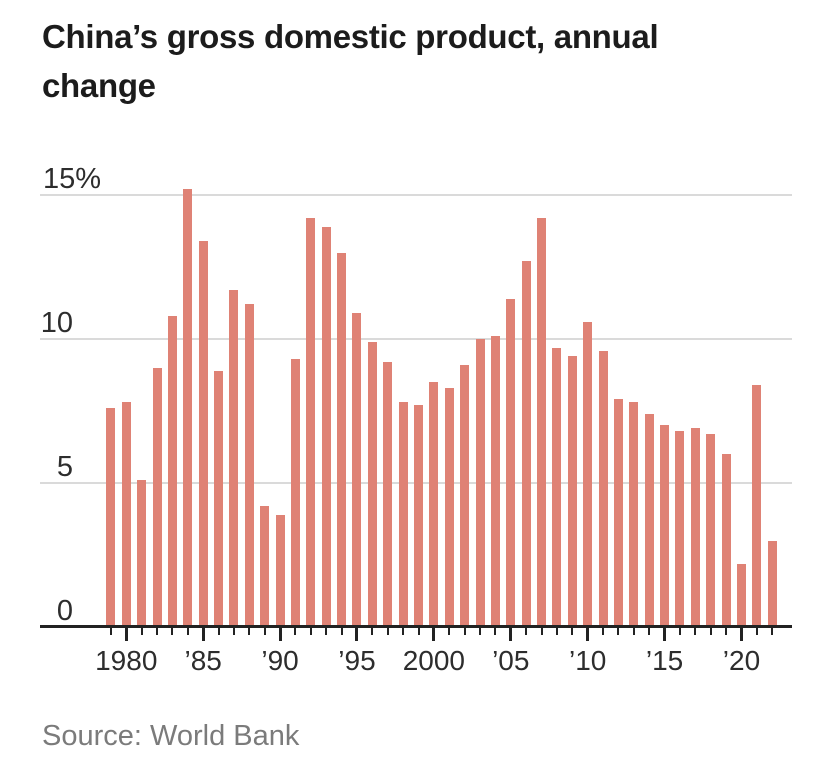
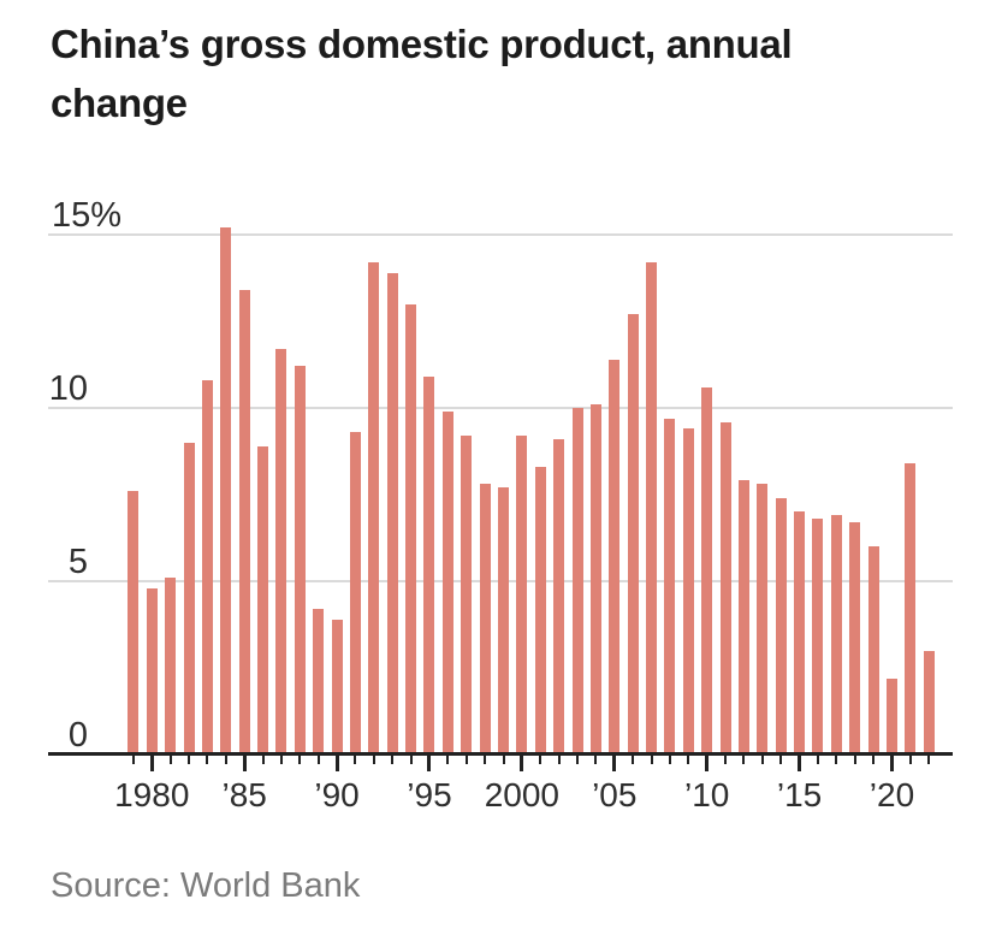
1980: 7.8 -> 4.8
2000: 8.5 -> 9.2
